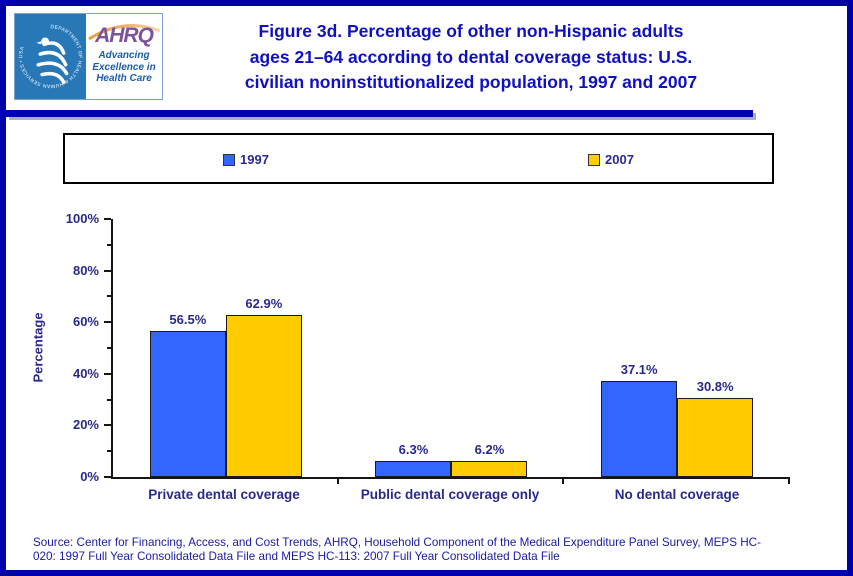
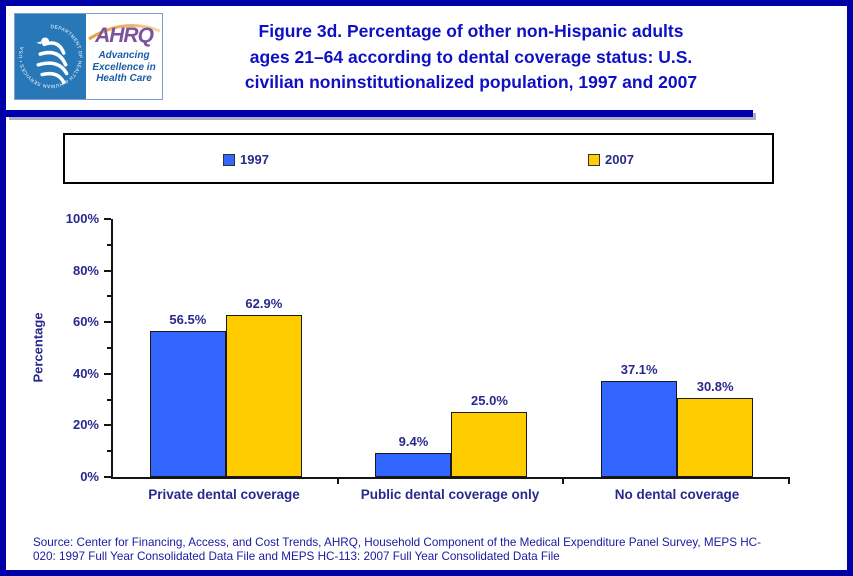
1997/Public dental coverage only: 6.3% -> 9.4%
2007/Public dental coverage only: 6.2% -> 25.0%
